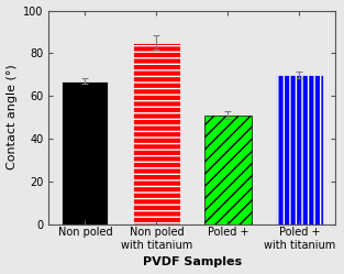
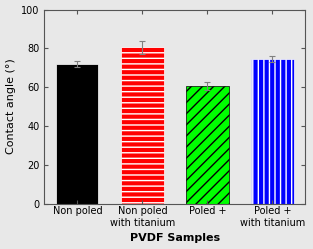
Non poled: 67 -> 72
Non poled with titanium: 85 -> 80
Poled +: 51 -> 60
Poled + with titanium: 70 -> 74
